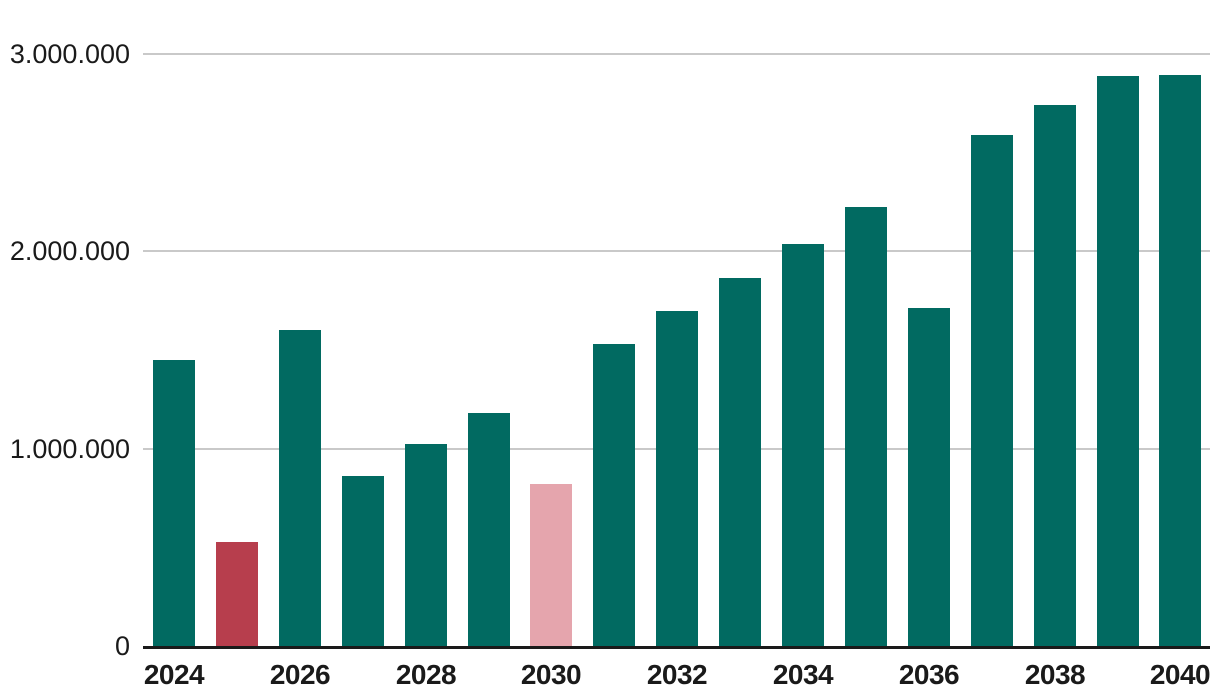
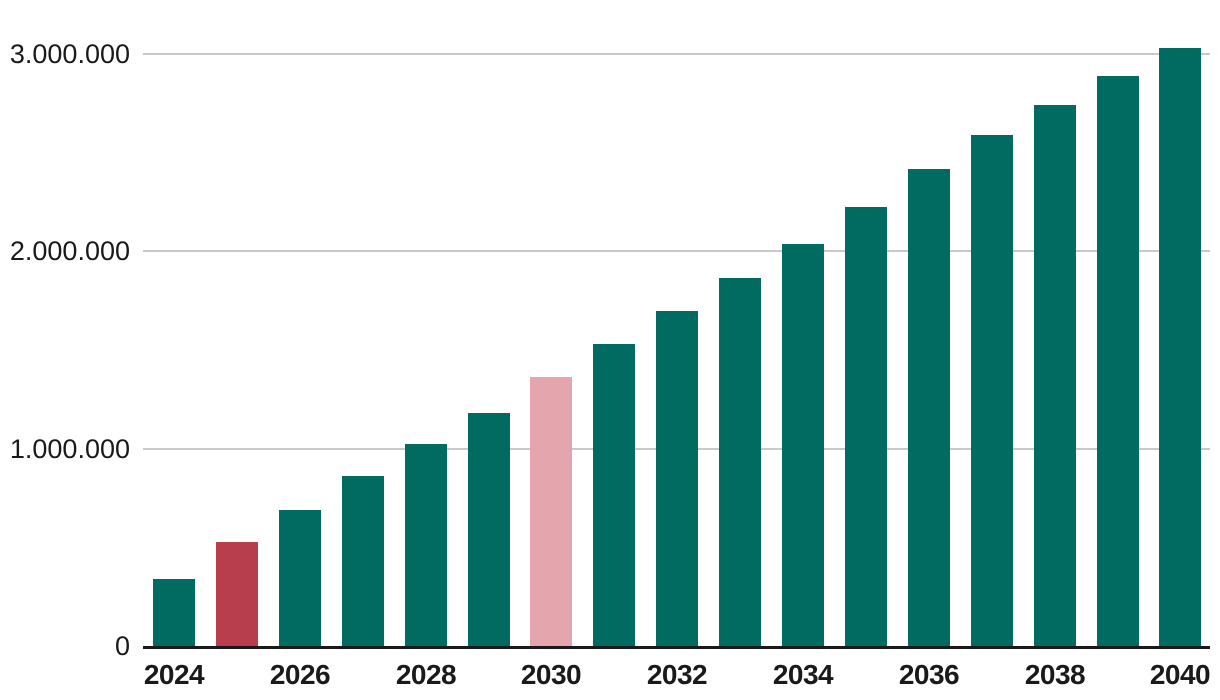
2024: 1450000 -> 340000
2026: 1600000 -> 690000
2030: 820000 -> 1360000
2036: 1710000 -> 2420000
2040: 2890000 -> 3030000
